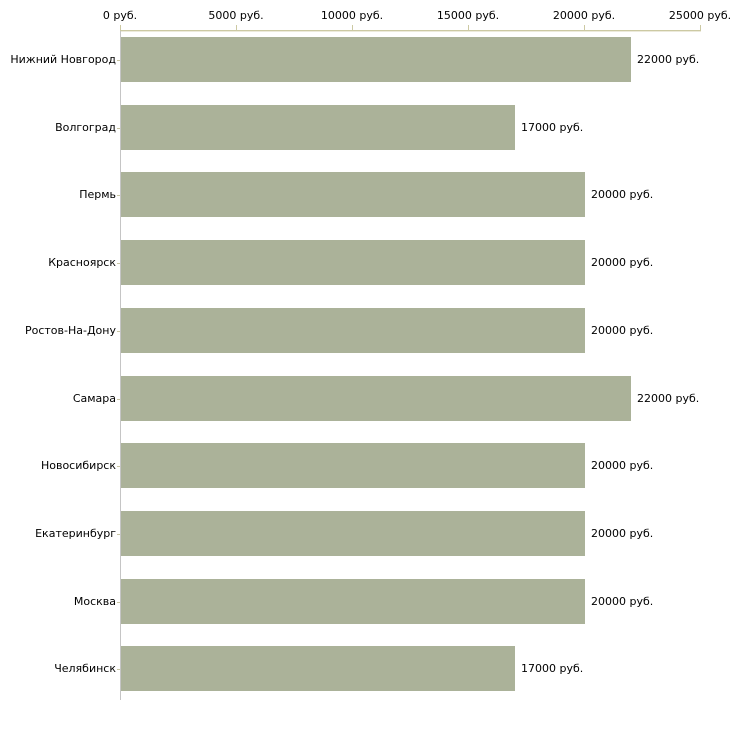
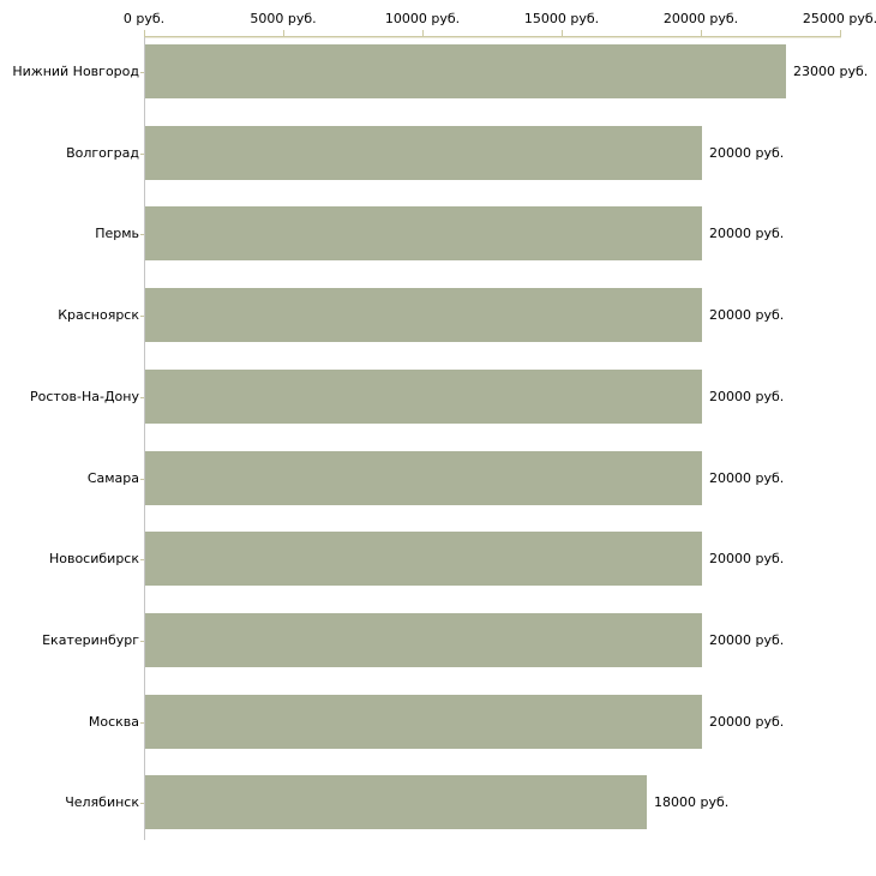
Нижний Новгород: 22000 -> 23000
Волгоград: 17000 -> 20000
Самара: 22000 -> 20000
Челябинск: 17000 -> 18000
